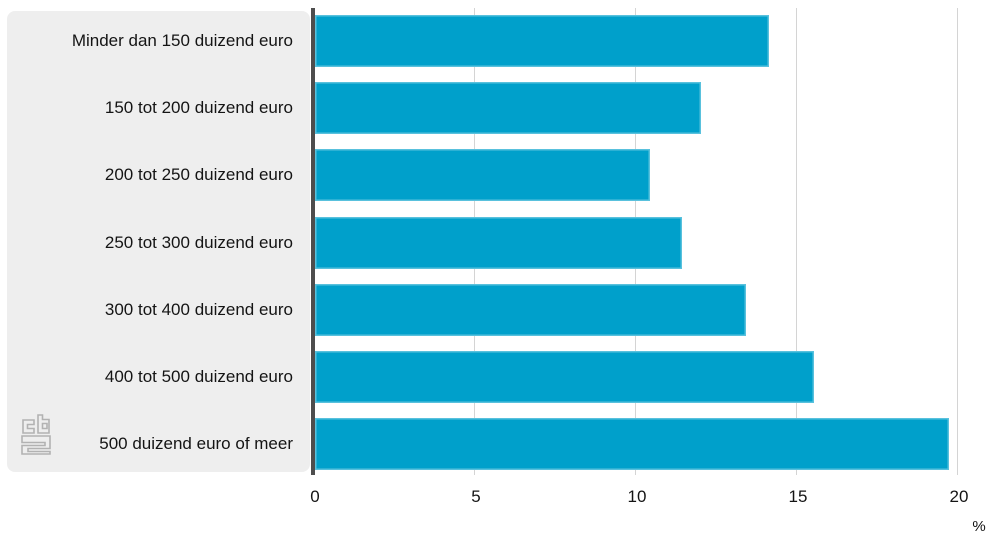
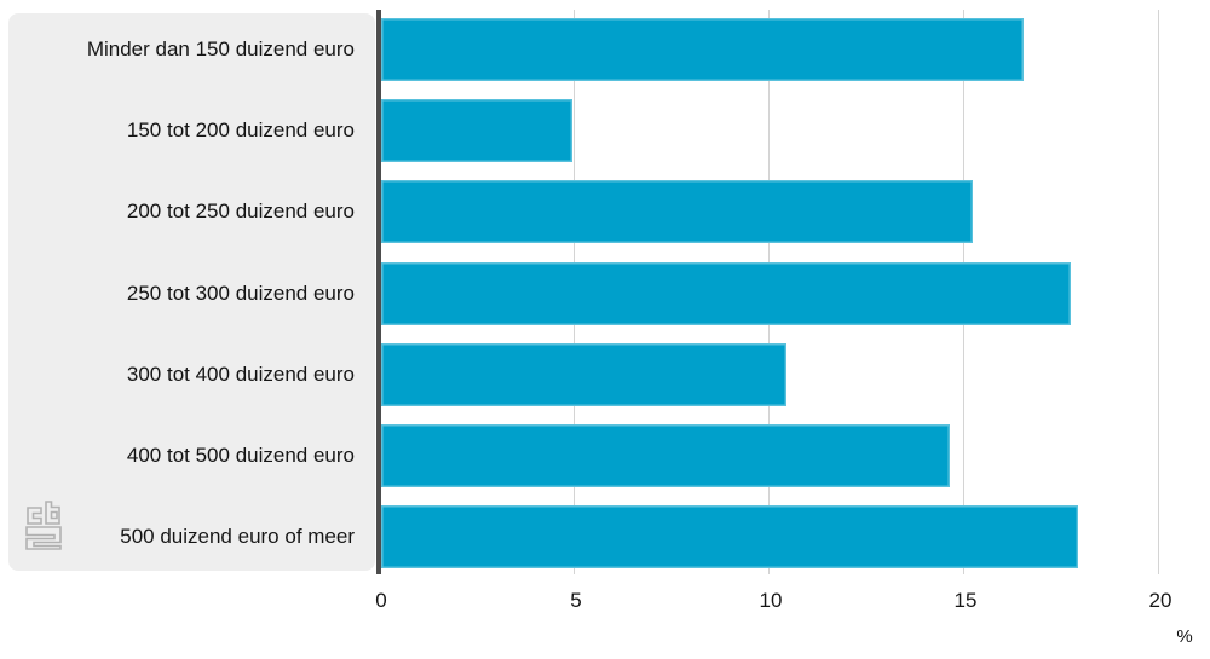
Minder dan 150 duizend euro: 14.1 -> 16.5
150 tot 200 duizend euro: 12.0 -> 4.9
200 tot 250 duizend euro: 10.4 -> 15.2
250 tot 300 duizend euro: 11.4 -> 17.7
300 tot 400 duizend euro: 13.4 -> 10.4
400 tot 500 duizend euro: 15.5 -> 14.6
500 duizend euro of meer: 19.7 -> 17.9
